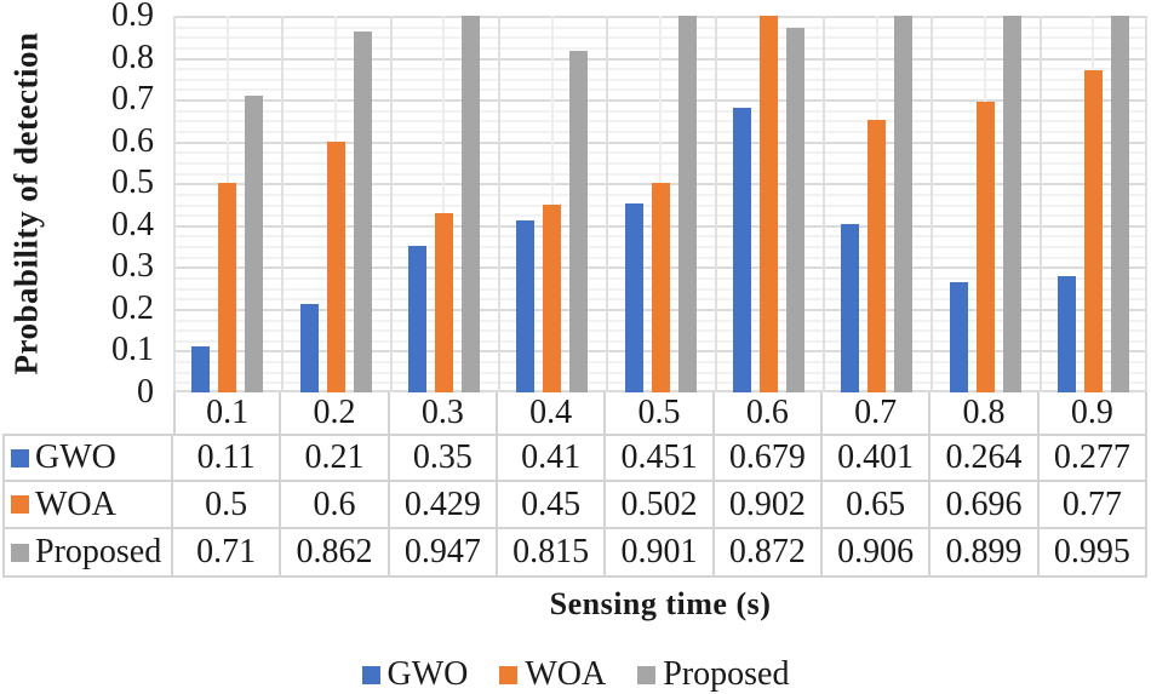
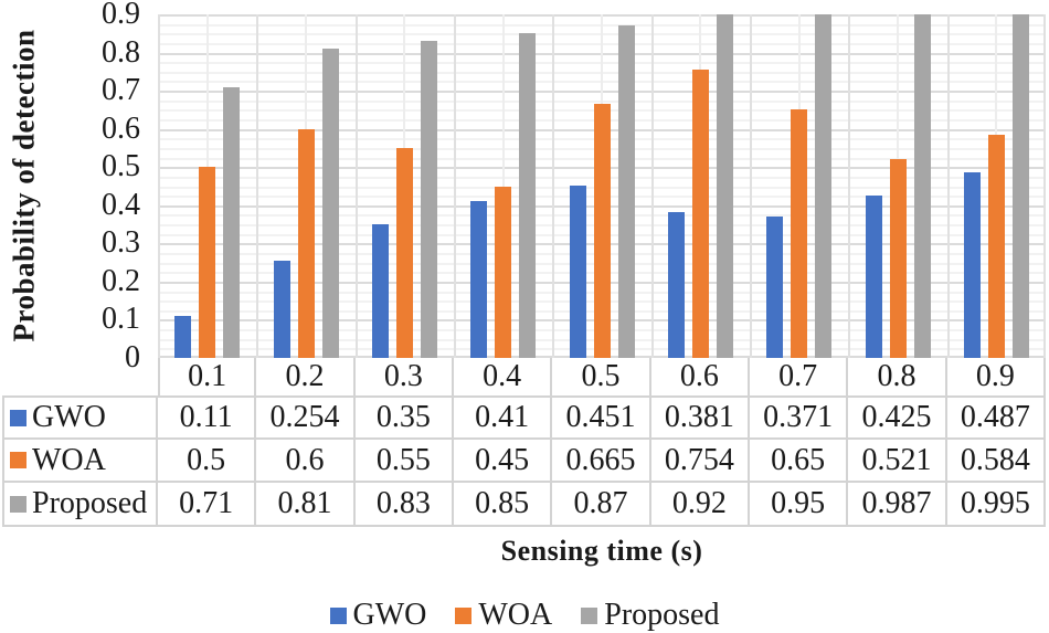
GWO/0.2: 0.21 -> 0.254
Proposed/0.2: 0.862 -> 0.81
WOA/0.3: 0.429 -> 0.55
Proposed/0.3: 0.947 -> 0.83
Proposed/0.4: 0.815 -> 0.85
WOA/0.5: 0.502 -> 0.665
Proposed/0.5: 0.901 -> 0.87
GWO/0.6: 0.679 -> 0.381
WOA/0.6: 0.902 -> 0.754
Proposed/0.6: 0.872 -> 0.92
GWO/0.7: 0.401 -> 0.371
Proposed/0.7: 0.906 -> 0.95
GWO/0.8: 0.264 -> 0.425
WOA/0.8: 0.696 -> 0.521
Proposed/0.8: 0.899 -> 0.987
GWO/0.9: 0.277 -> 0.487
WOA/0.9: 0.77 -> 0.584
